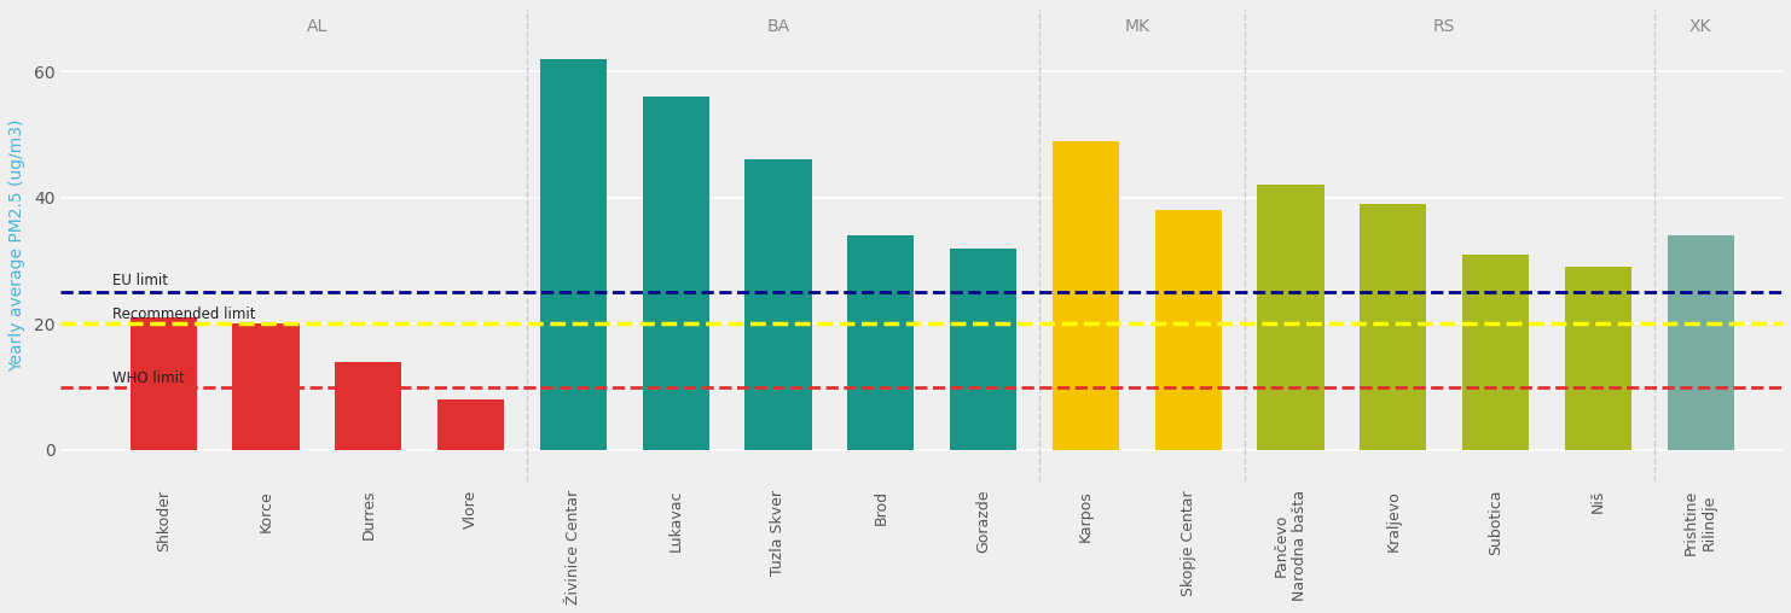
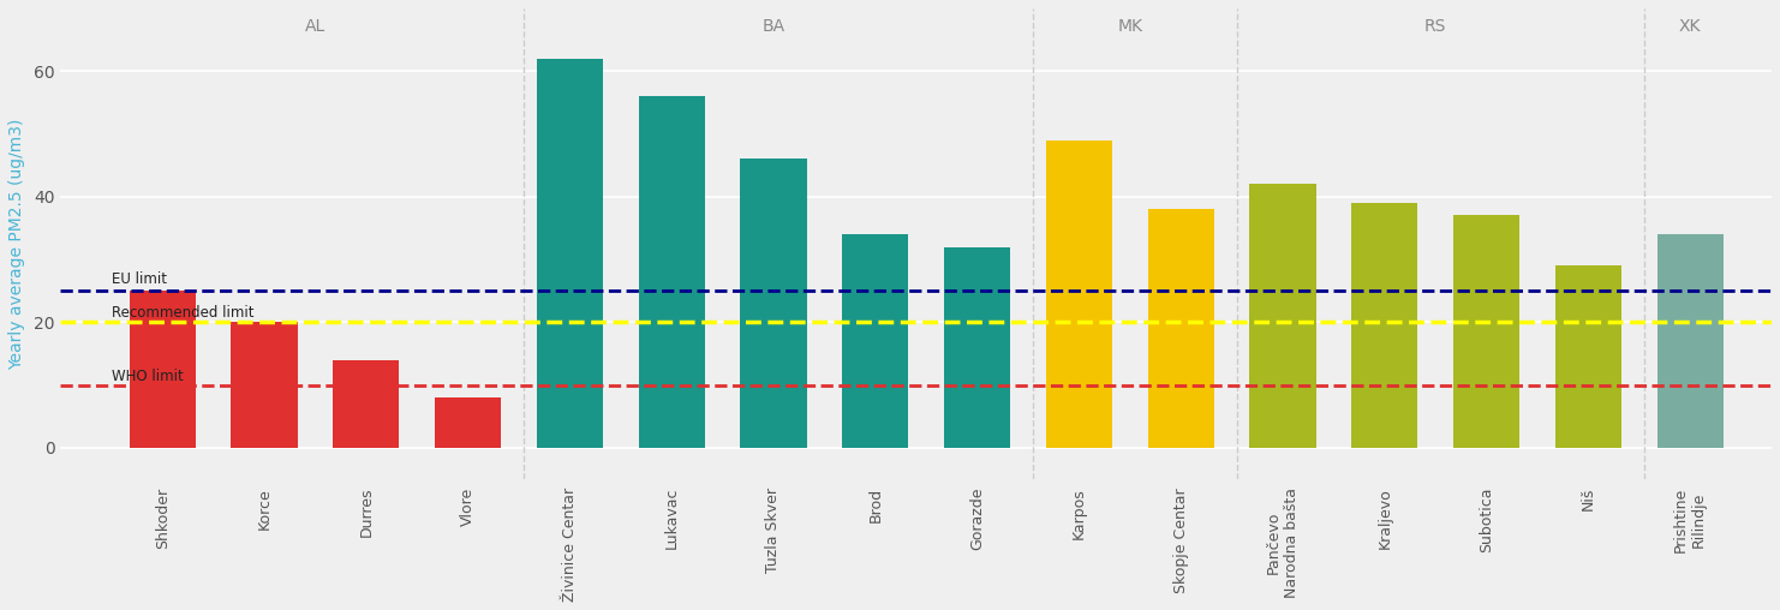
Shkoder: 21 -> 25
Subotica: 31 -> 37
